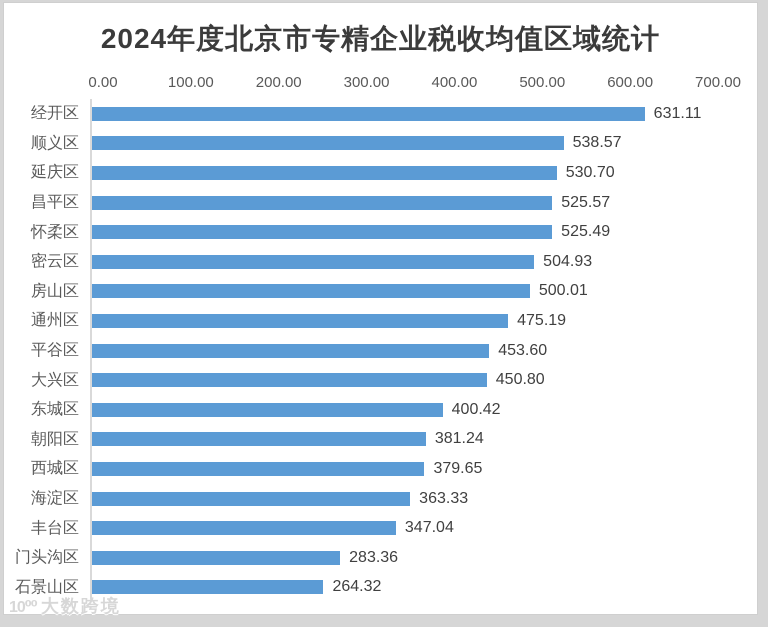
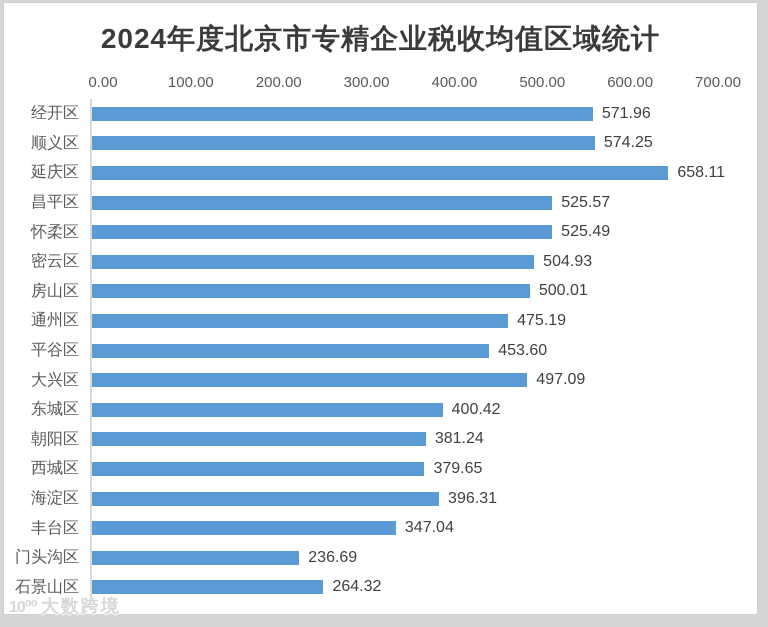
经开区: 631.11 -> 571.96
顺义区: 538.57 -> 574.25
延庆区: 530.70 -> 658.11
大兴区: 450.80 -> 497.09
海淀区: 363.33 -> 396.31
门头沟区: 283.36 -> 236.69
